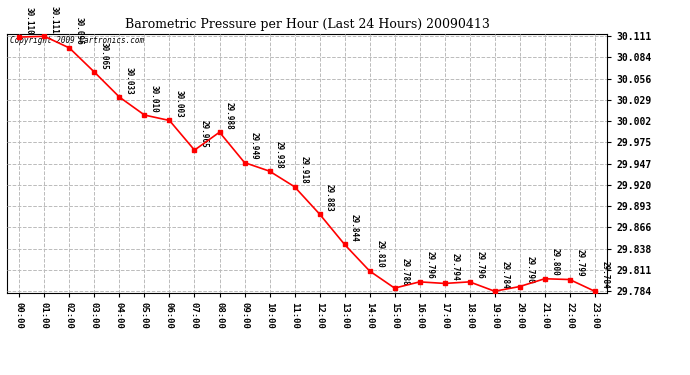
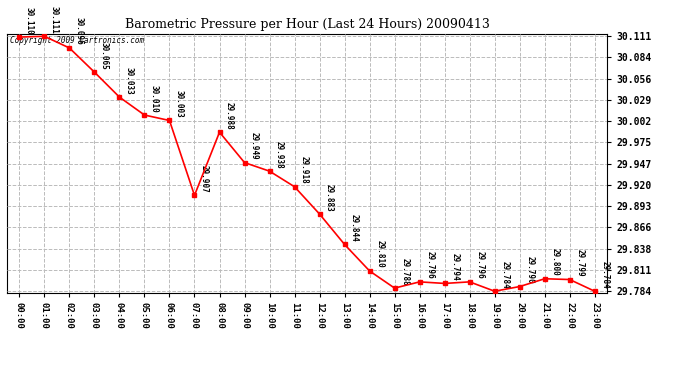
07:00: 29.965 -> 29.907
